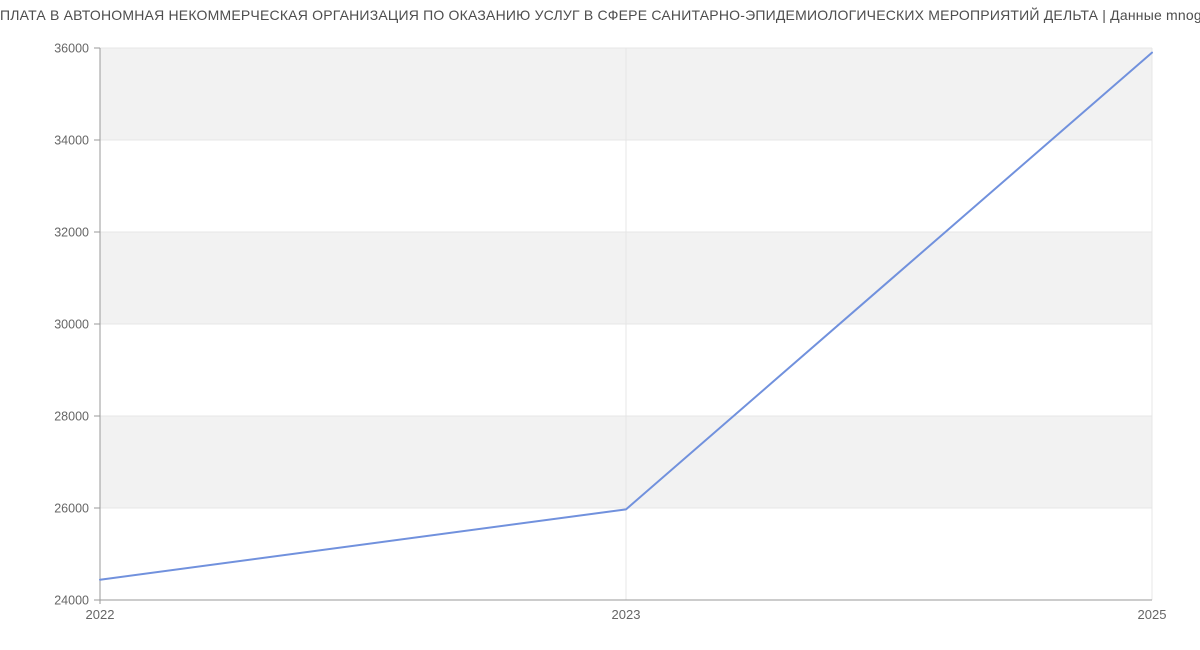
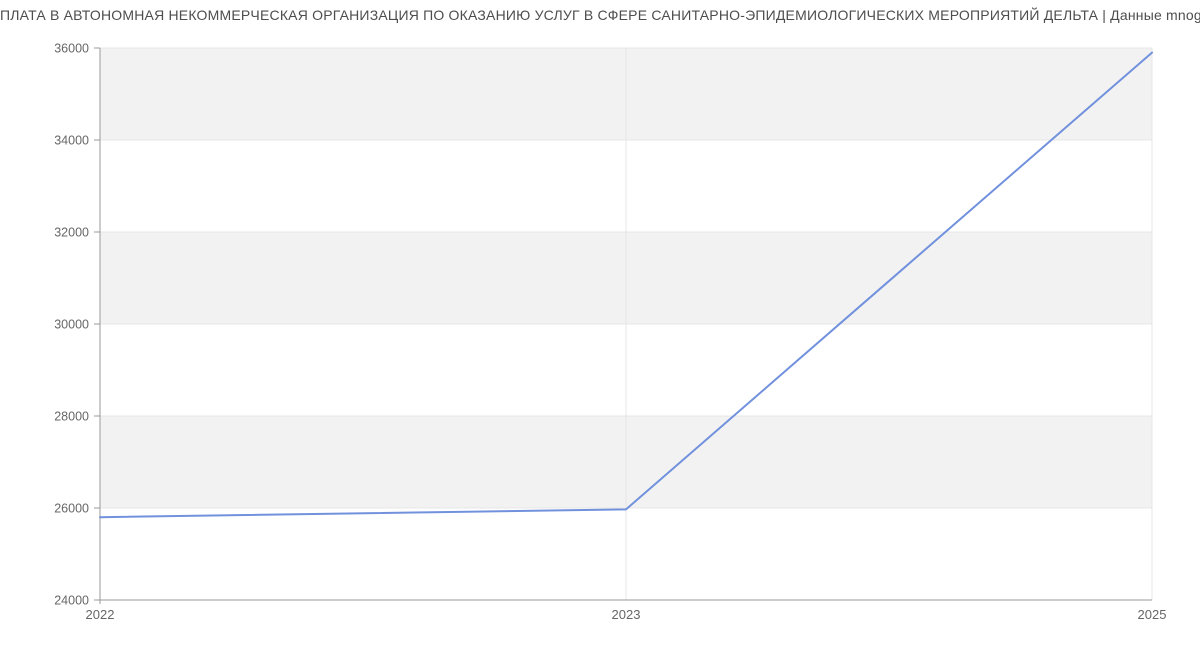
2022: 24400 -> 25800
